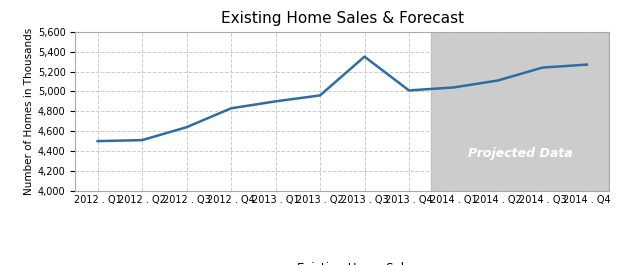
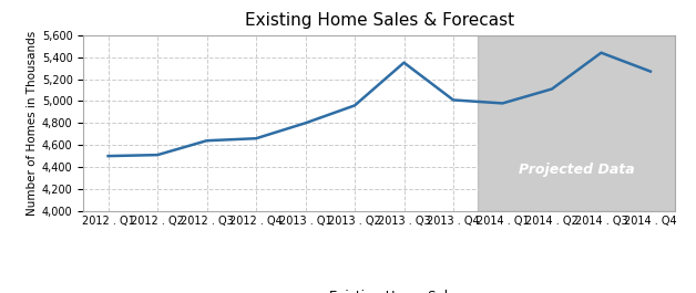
2012 . Q4: 4,830 -> 4,660
2013 . Q1: 4,900 -> 4,800
2014 . Q1: 5,040 -> 4,980
2014 . Q3: 5,240 -> 5,440
